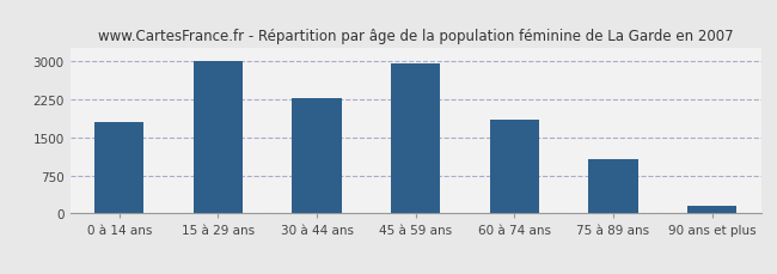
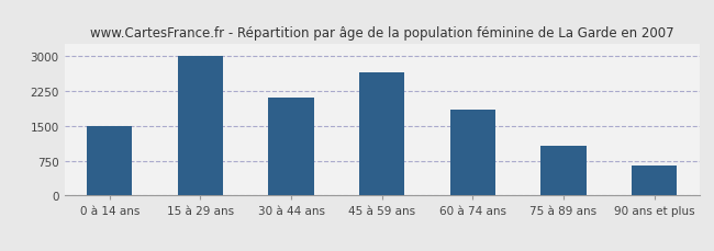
0 à 14 ans: 1800 -> 1500
30 à 44 ans: 2260 -> 2100
45 à 59 ans: 2950 -> 2650
90 ans et plus: 160 -> 650
